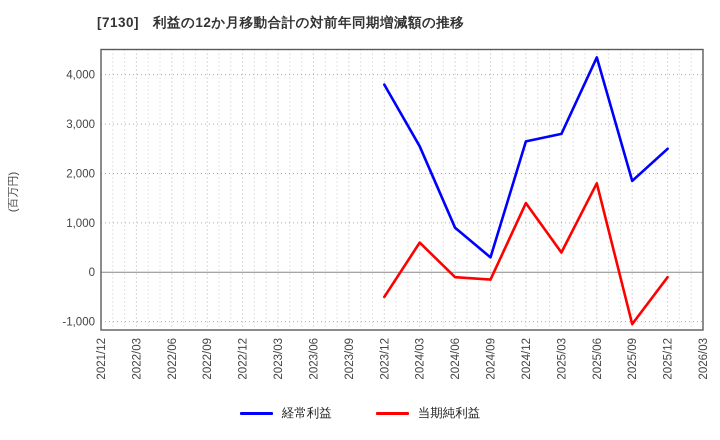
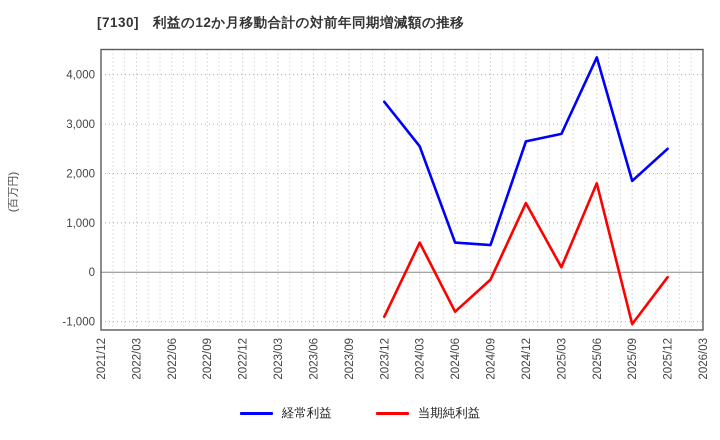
経常利益/2023/12: 3800 -> 3400
当期純利益/2023/12: -500 -> -900
経常利益/2024/06: 900 -> 600
当期純利益/2024/06: -100 -> -800
経常利益/2024/09: 300 -> 600
当期純利益/2025/03: 400 -> 100
